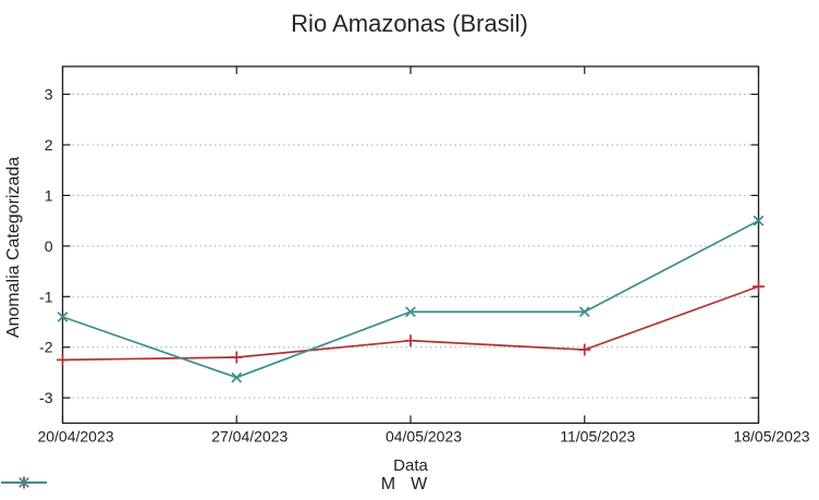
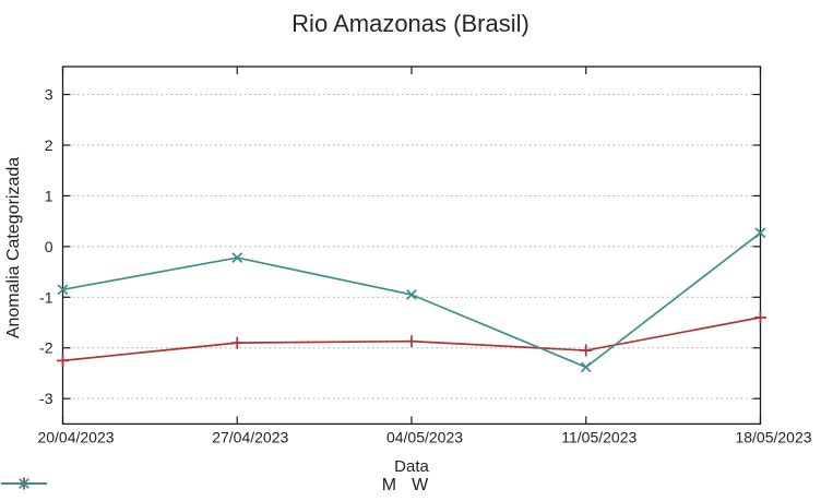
W/20/04/2023: -1.4 -> -0.8
M/27/04/2023: -2.2 -> -1.9
W/27/04/2023: -2.6 -> -0.2
W/04/05/2023: -1.3 -> -0.9
W/11/05/2023: -1.3 -> -2.4
M/18/05/2023: -0.8 -> -1.4
W/18/05/2023: 0.5 -> 0.3
